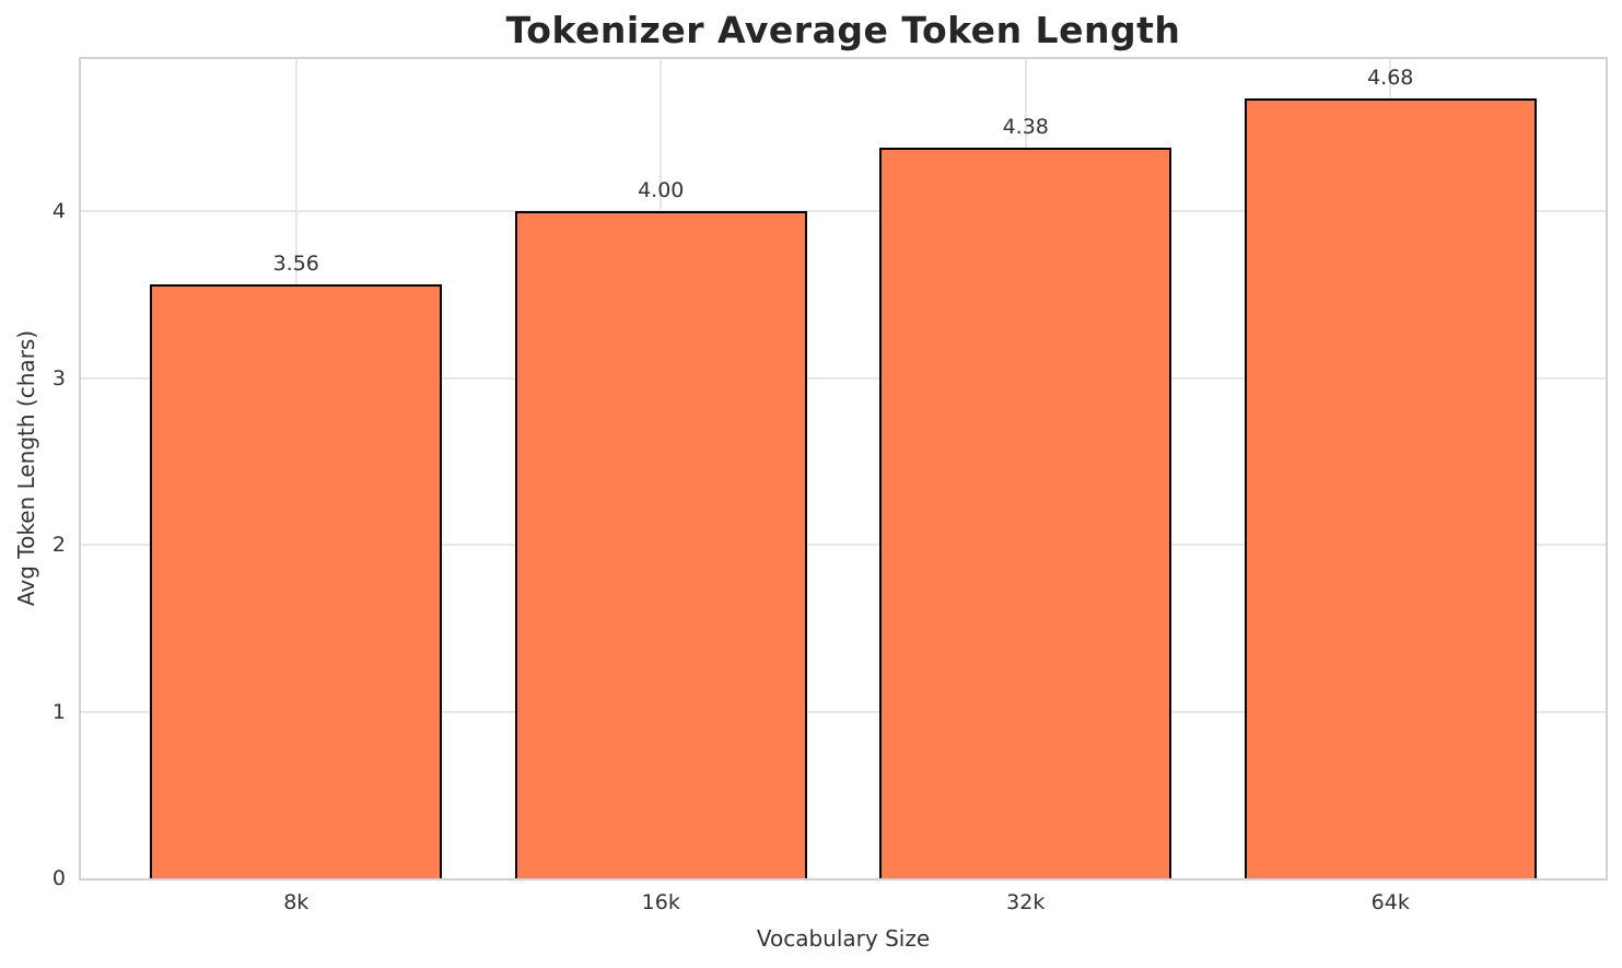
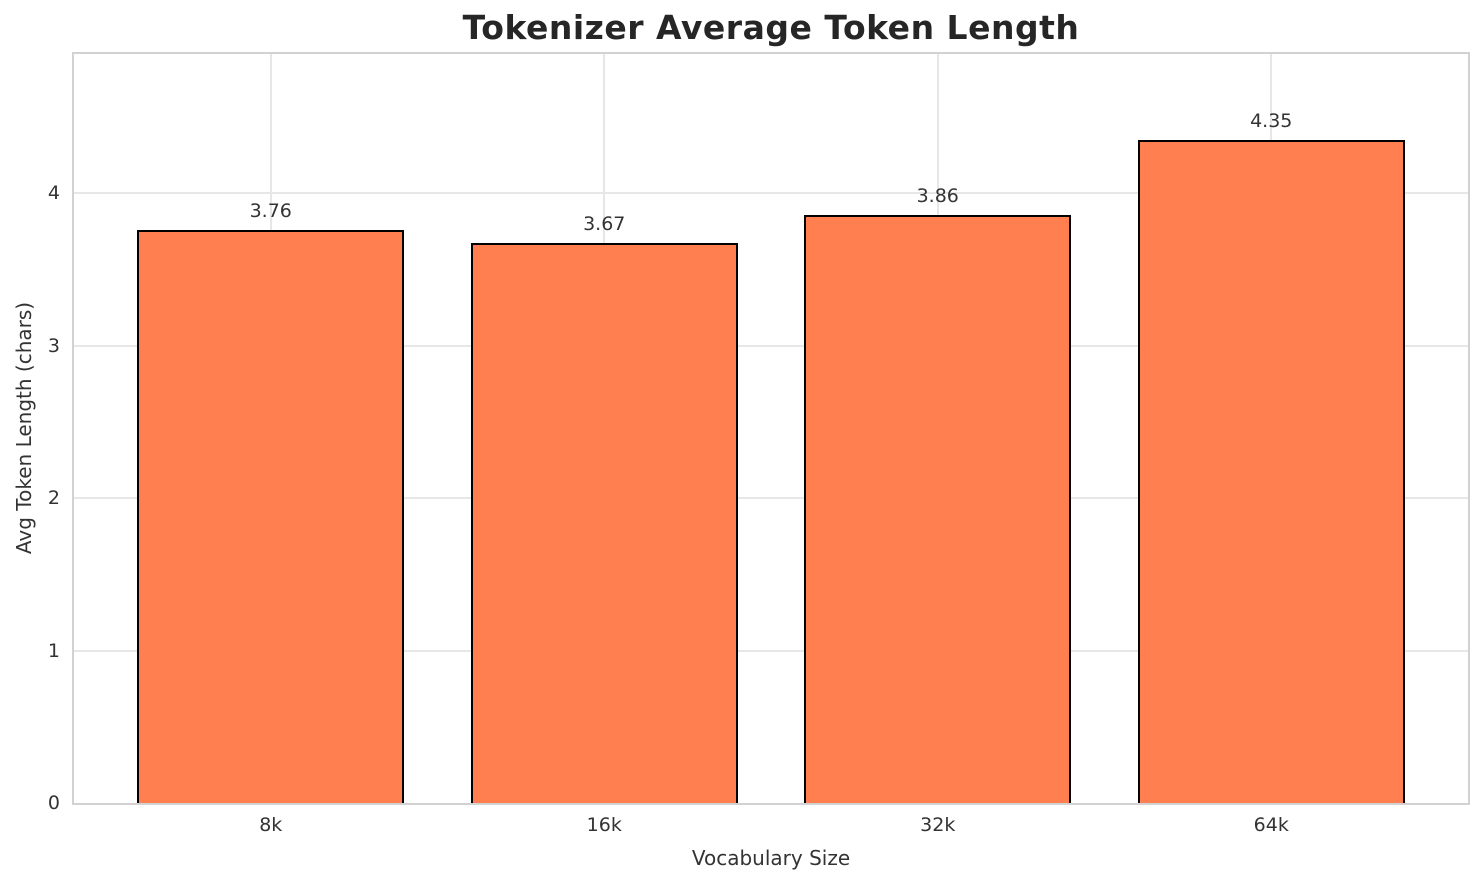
8k: 3.56 -> 3.76
16k: 4.00 -> 3.67
32k: 4.38 -> 3.86
64k: 4.68 -> 4.35
